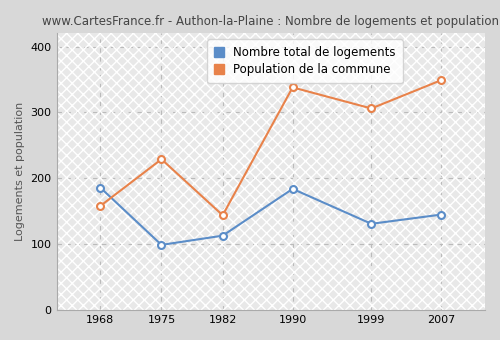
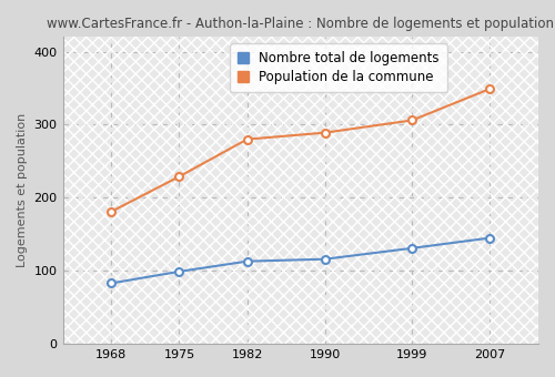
Nombre total de logements/1968: 186 -> 83
Population de la commune/1968: 158 -> 181
Population de la commune/1982: 144 -> 280
Nombre total de logements/1990: 184 -> 116
Population de la commune/1990: 338 -> 289
